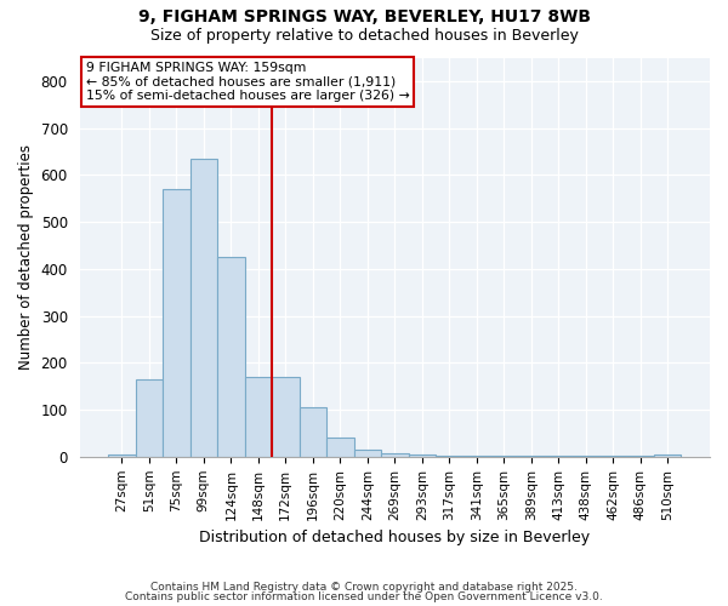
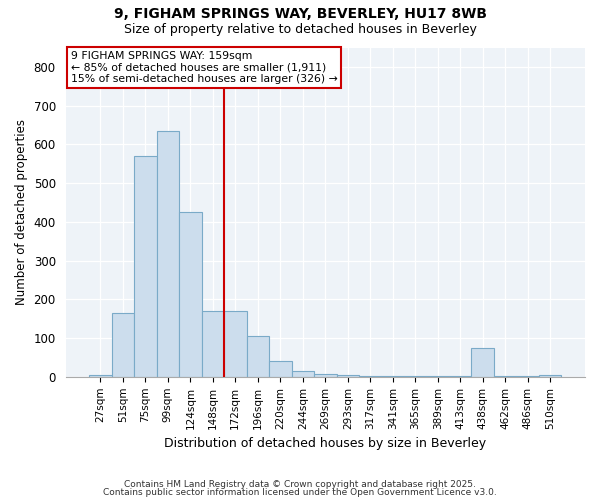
438sqm: 2 -> 75
